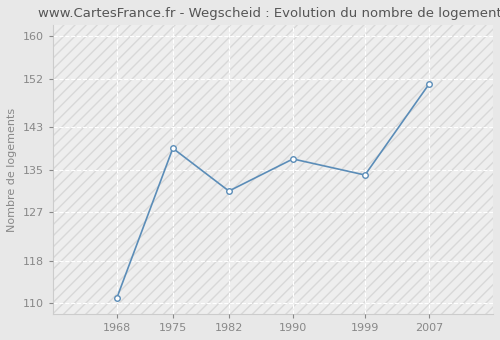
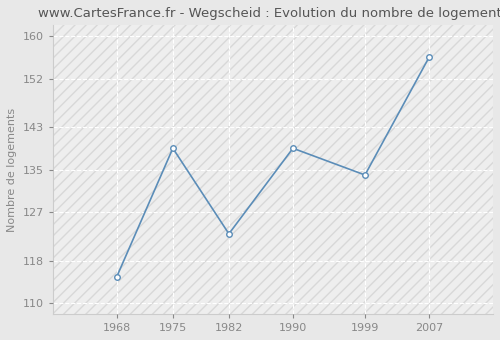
1968: 111 -> 115
1982: 131 -> 123
1990: 137 -> 139
2007: 151 -> 156
